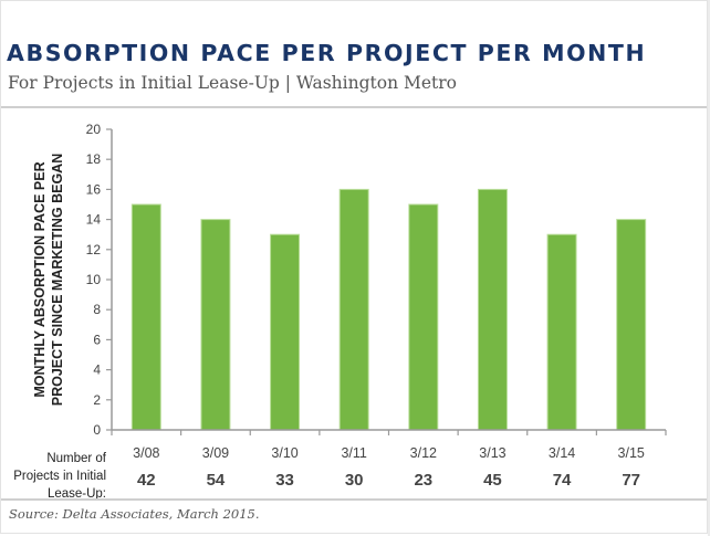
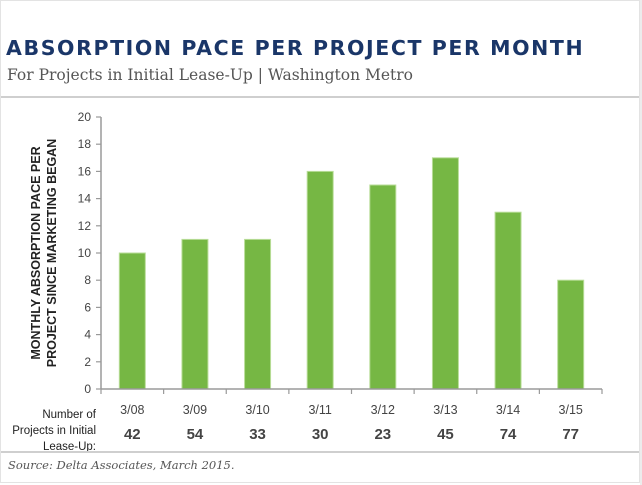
3/08: 15 -> 10
3/09: 14 -> 11
3/10: 13 -> 11
3/13: 16 -> 17
3/15: 14 -> 8
